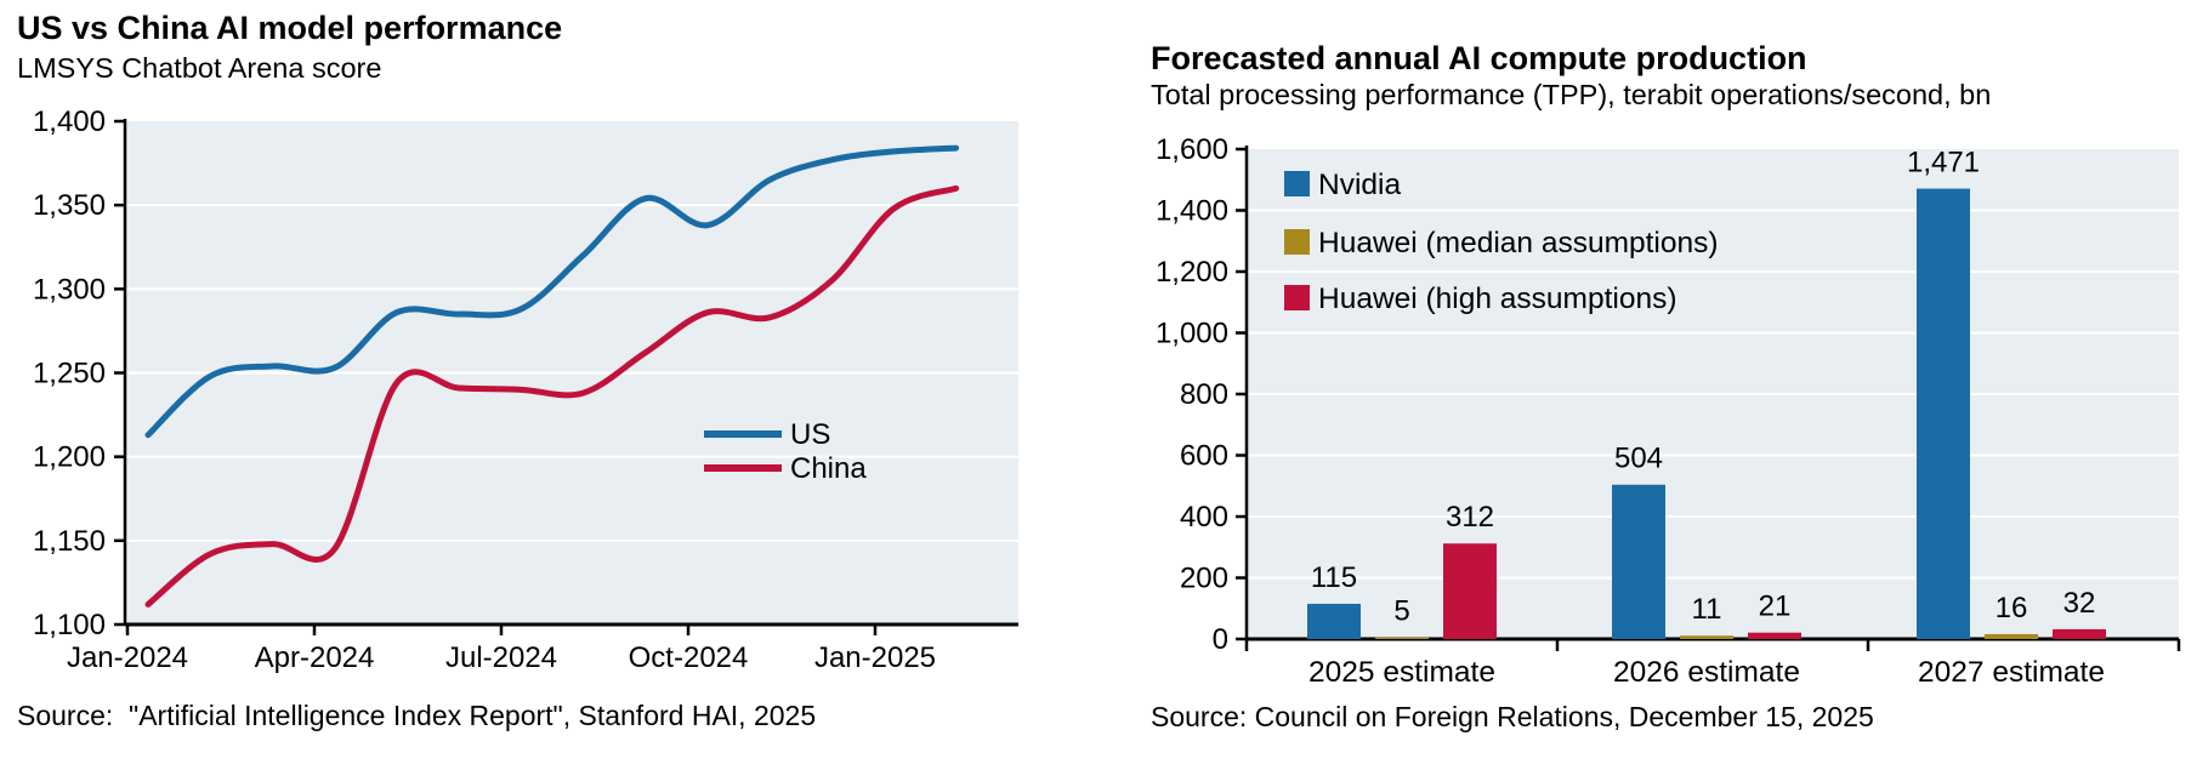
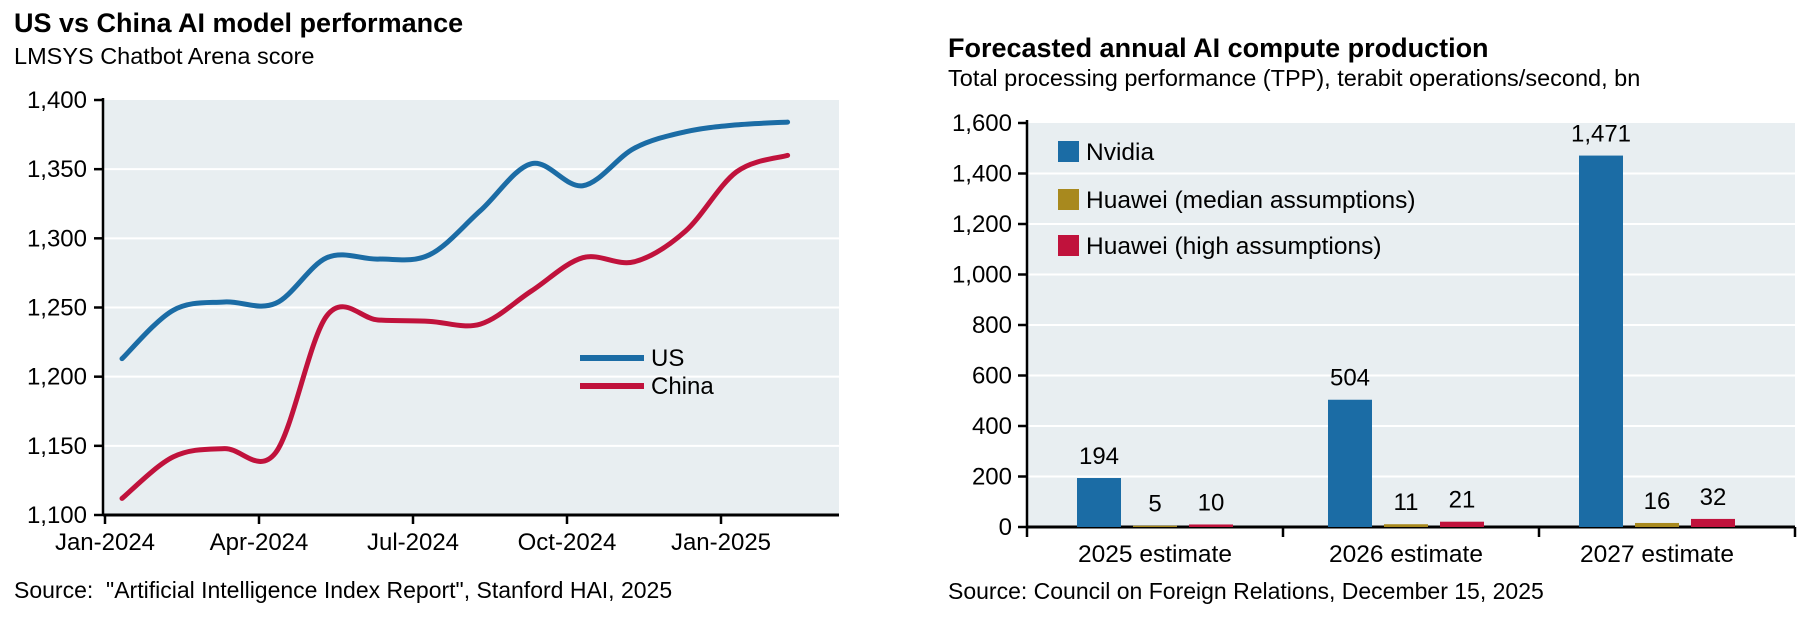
Forecasted annual AI compute production/Nvidia/2025 estimate: 115 -> 194
Forecasted annual AI compute production/Huawei (high assumptions)/2025 estimate: 312 -> 10
